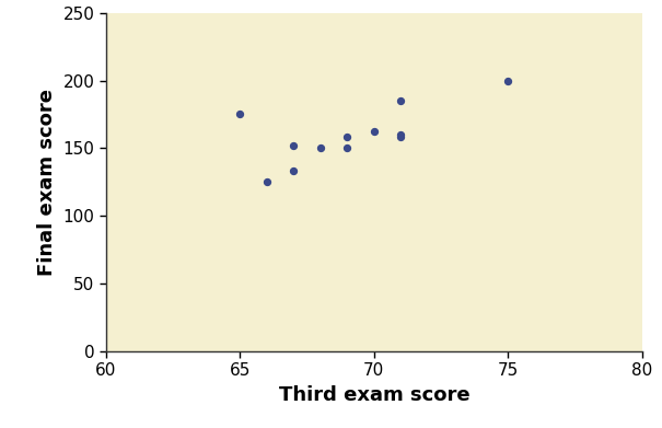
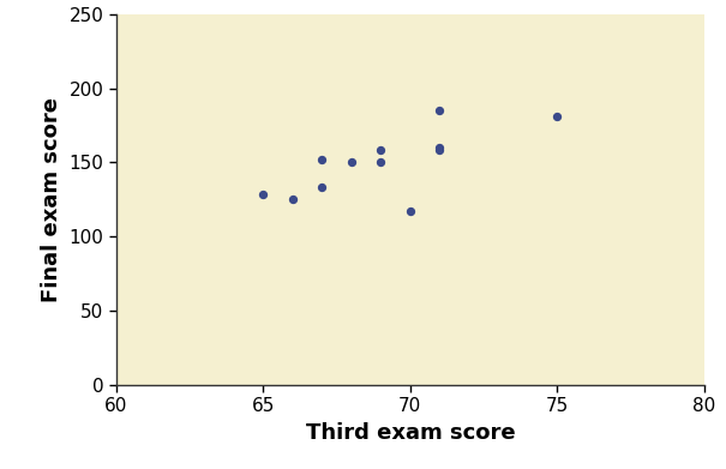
65: 175 -> 128
70: 162 -> 117
75: 200 -> 181
